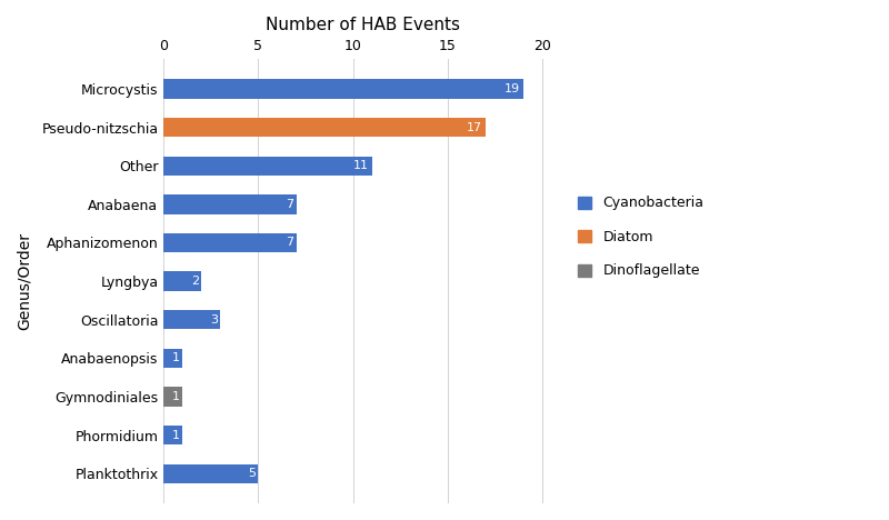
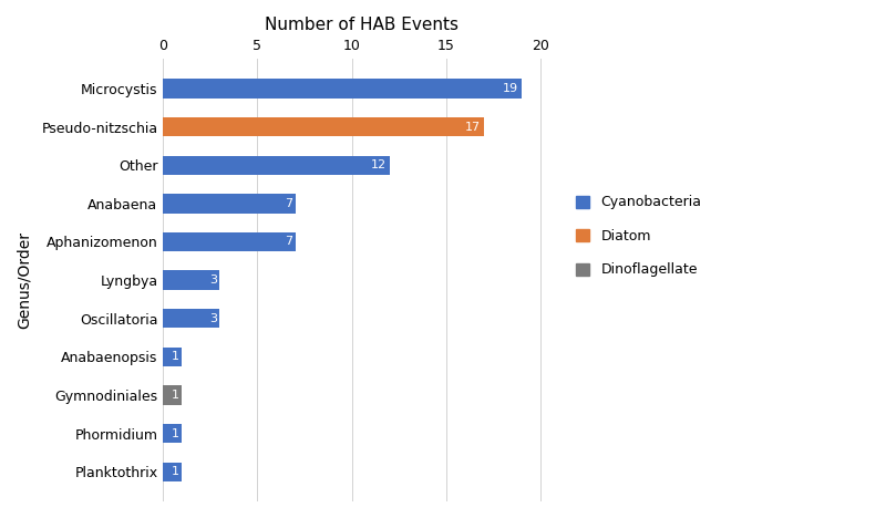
Other: 11 -> 12
Lyngbya: 2 -> 3
Planktothrix: 5 -> 1
